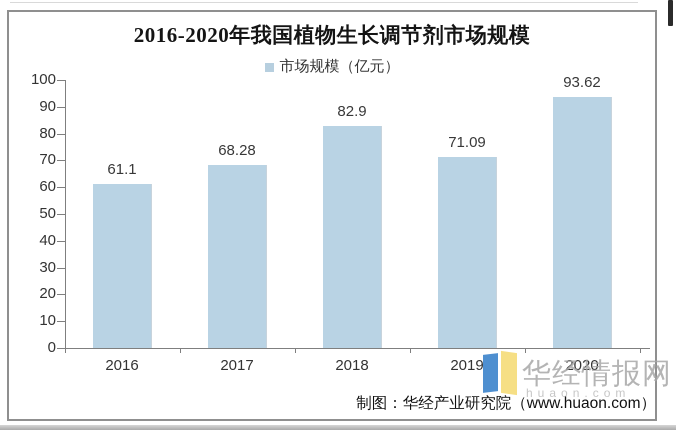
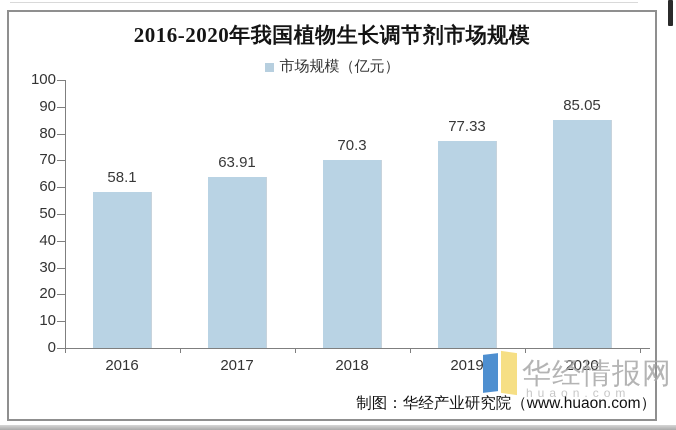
2016: 61.1 -> 58.1
2017: 68.28 -> 63.91
2018: 82.9 -> 70.3
2019: 71.09 -> 77.33
2020: 93.62 -> 85.05
